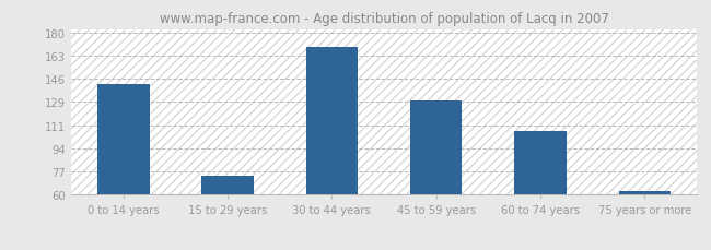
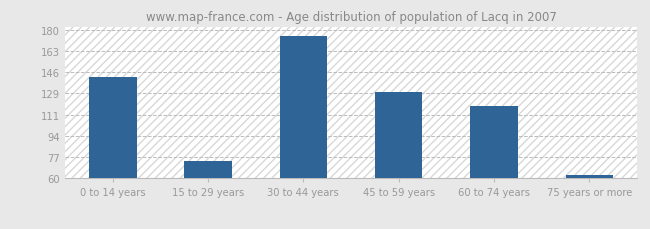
30 to 44 years: 170 -> 175
60 to 74 years: 107 -> 119
